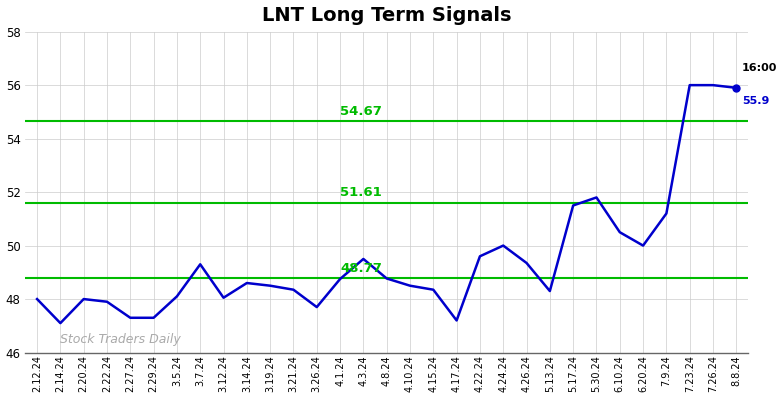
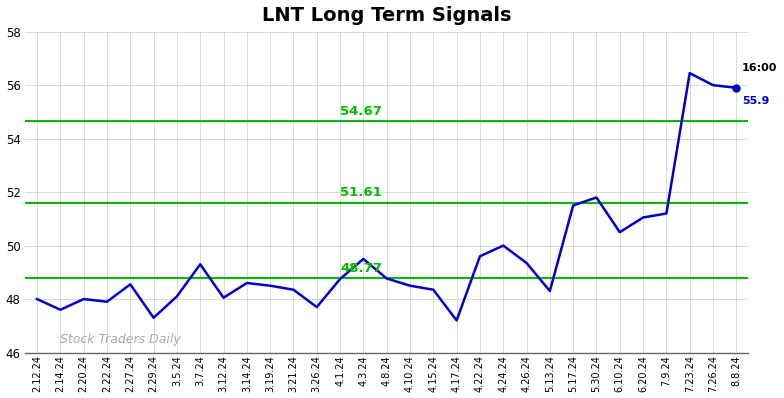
2.14.24: 47.10 -> 47.60
2.27.24: 47.30 -> 48.55
6.20.24: 50.00 -> 51.05
7.23.24: 56.00 -> 56.45
